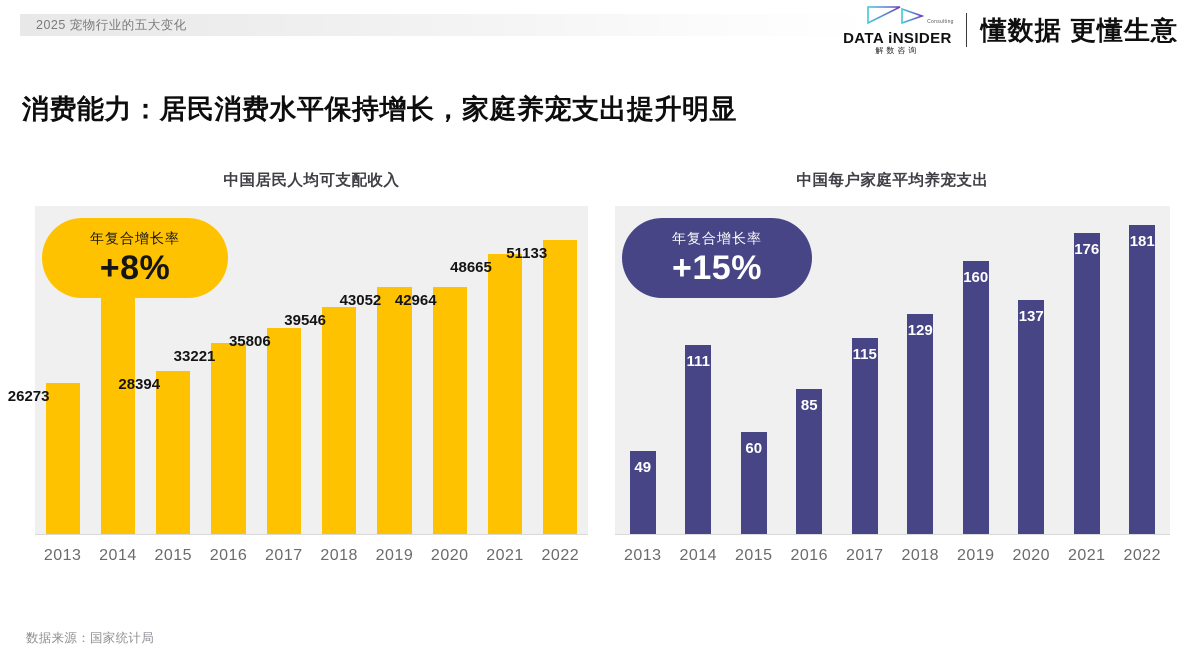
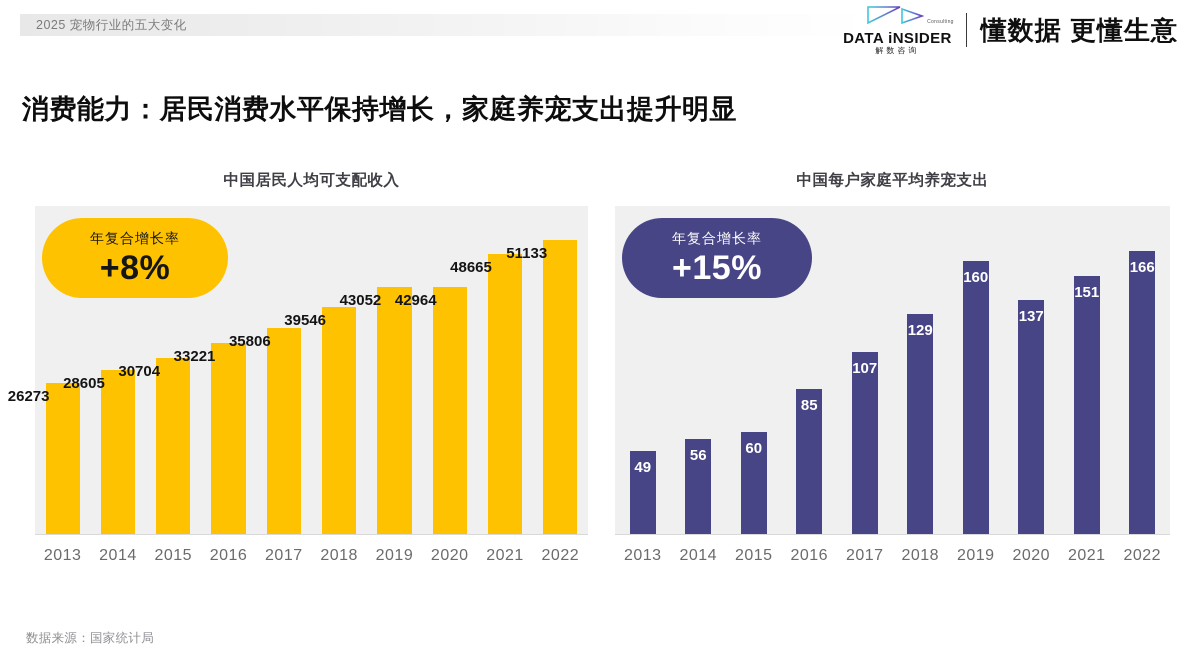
中国居民人均可支配收入/2014: 50494 -> 28605
中国居民人均可支配收入/2015: 28394 -> 30704
中国每户家庭平均养宠支出/2014: 111 -> 56
中国每户家庭平均养宠支出/2017: 115 -> 107
中国每户家庭平均养宠支出/2021: 176 -> 151
中国每户家庭平均养宠支出/2022: 181 -> 166
